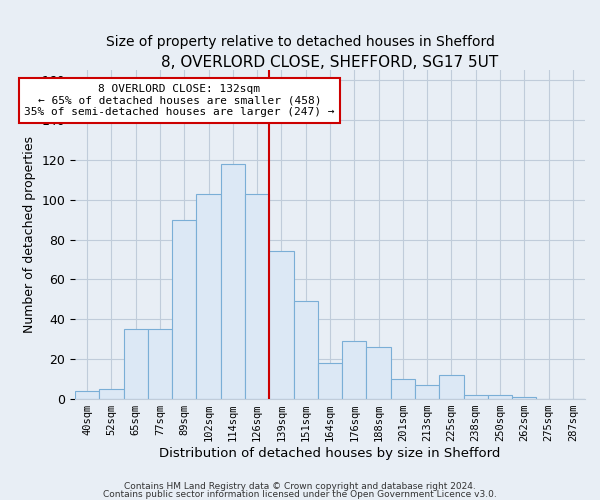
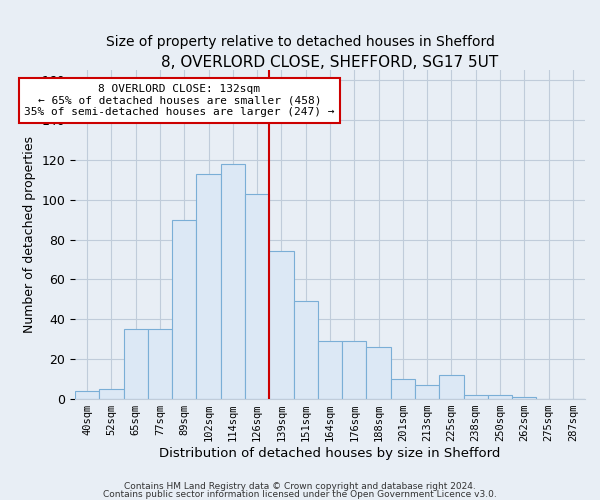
102sqm: 103 -> 113
164sqm: 18 -> 29
